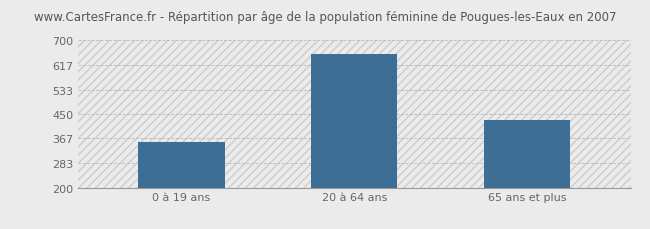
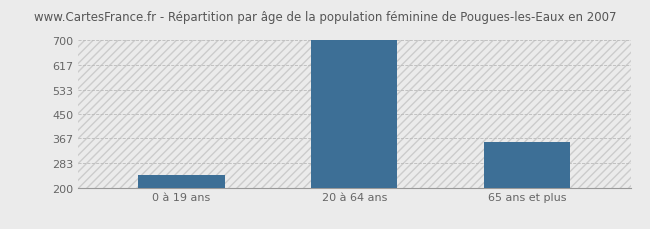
0 à 19 ans: 355 -> 243
20 à 64 ans: 655 -> 700
65 ans et plus: 430 -> 355
